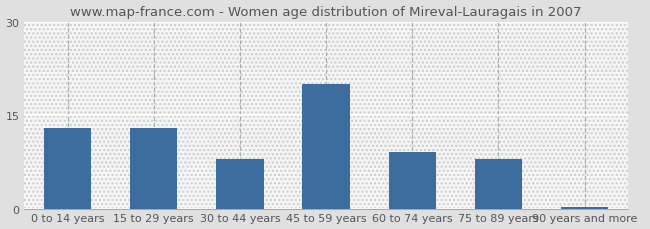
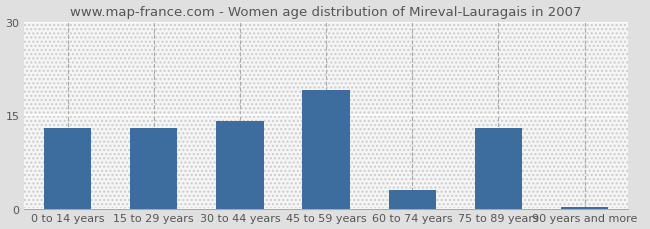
30 to 44 years: 8.0 -> 14.0
45 to 59 years: 20.0 -> 19.0
60 to 74 years: 9.0 -> 3.0
75 to 89 years: 8.0 -> 13.0
